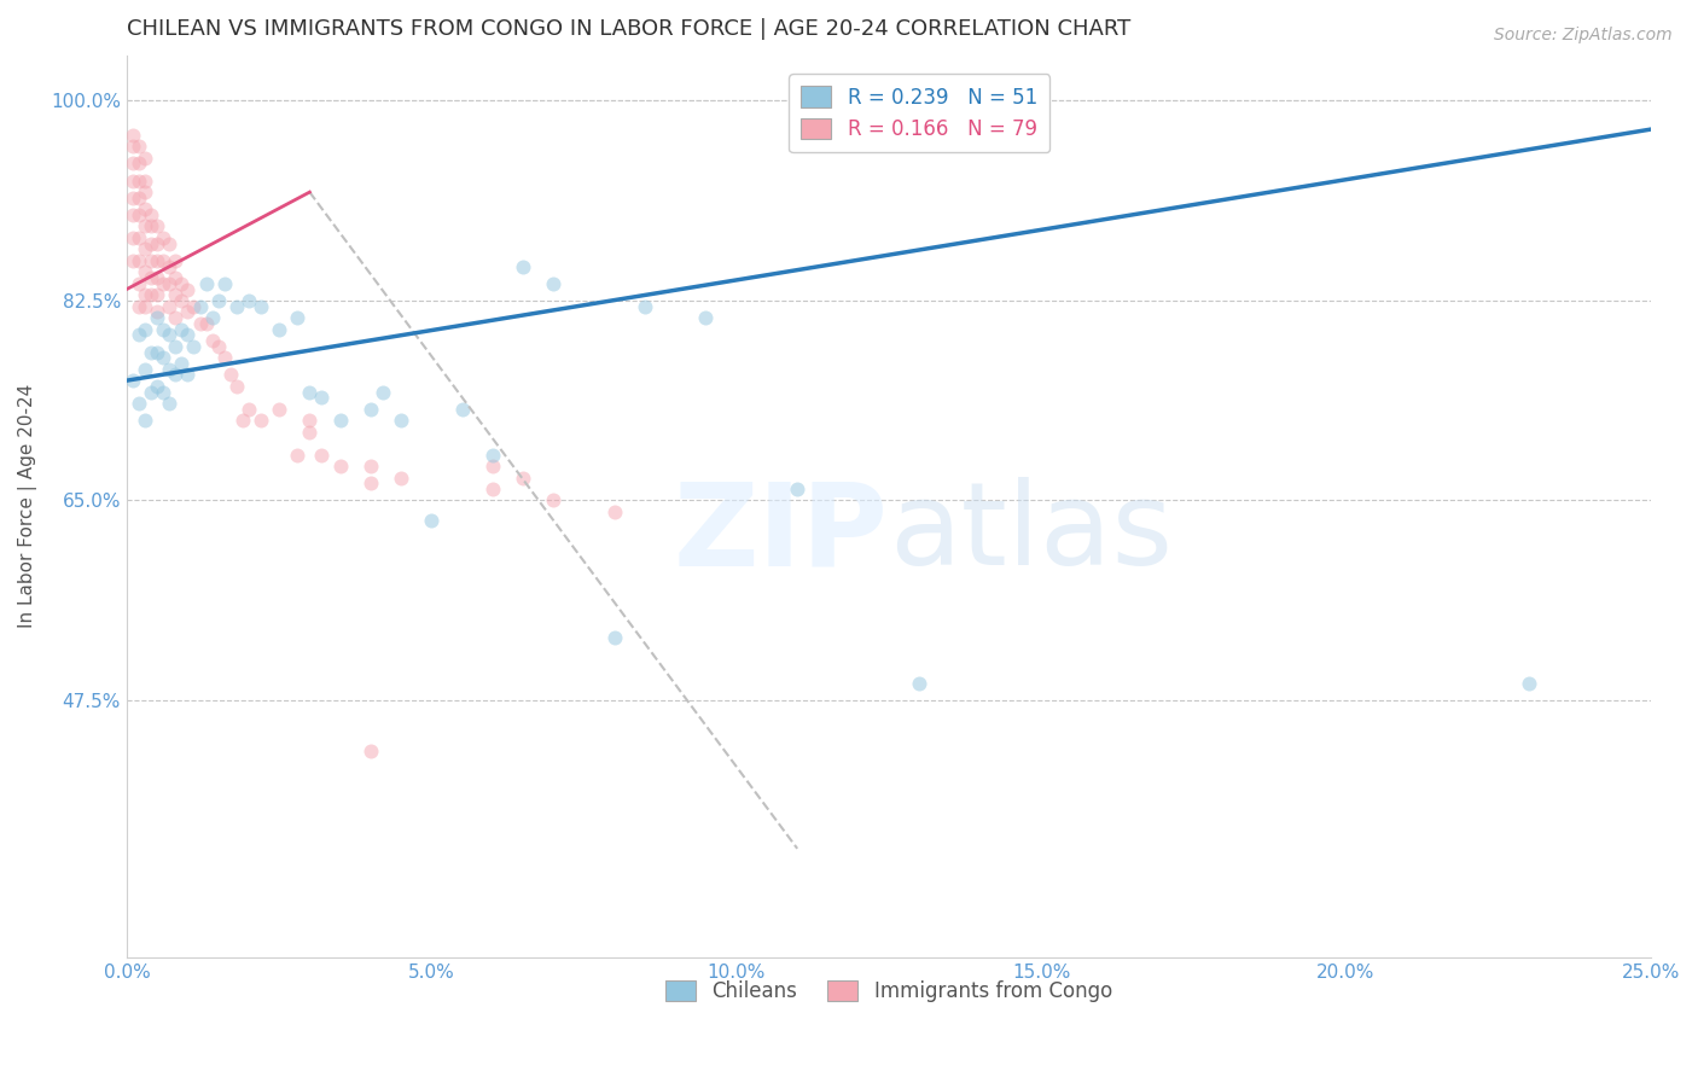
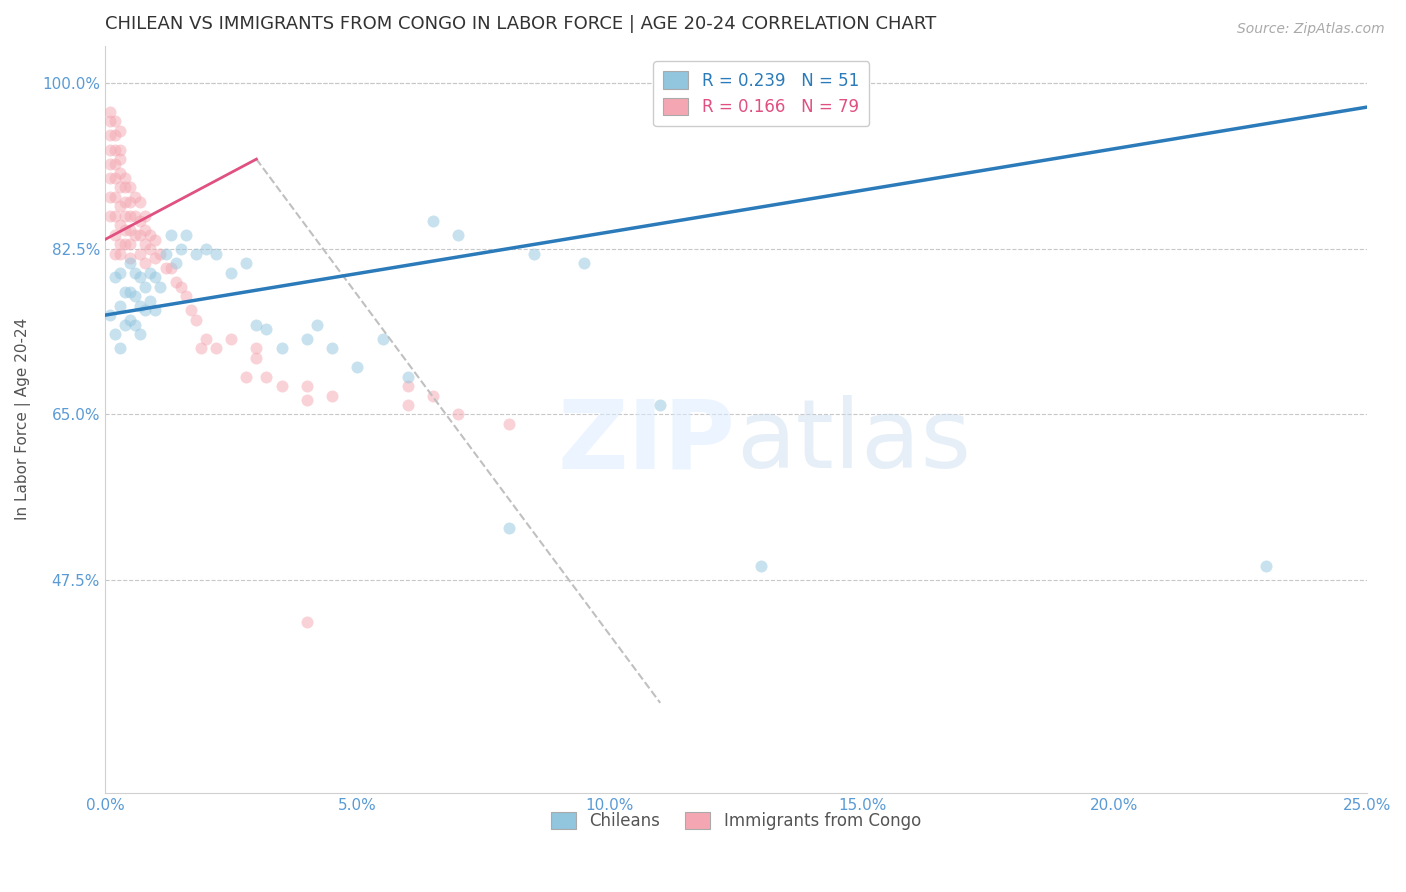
Chileans/5.0%: 63.2% -> 70.0%
